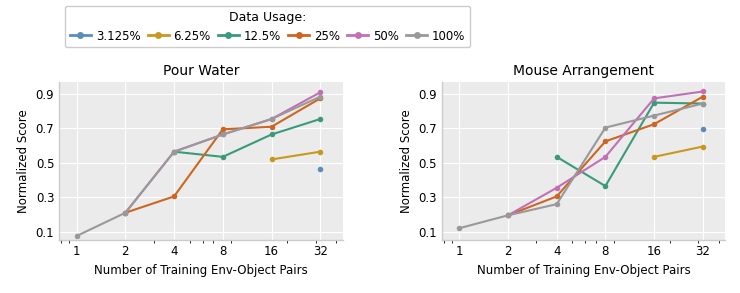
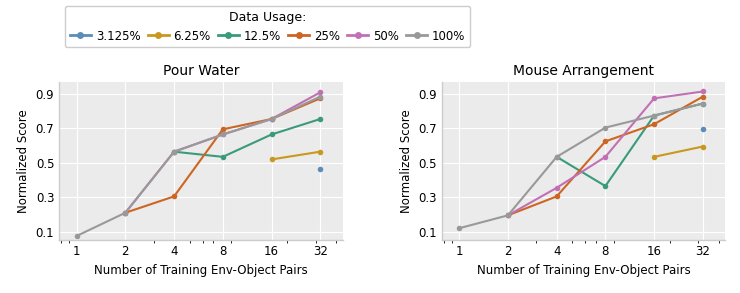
Pour Water/25%/16: 0.71 -> 0.76
Mouse Arrangement/100%/4: 0.26 -> 0.54
Mouse Arrangement/12.5%/16: 0.85 -> 0.78
